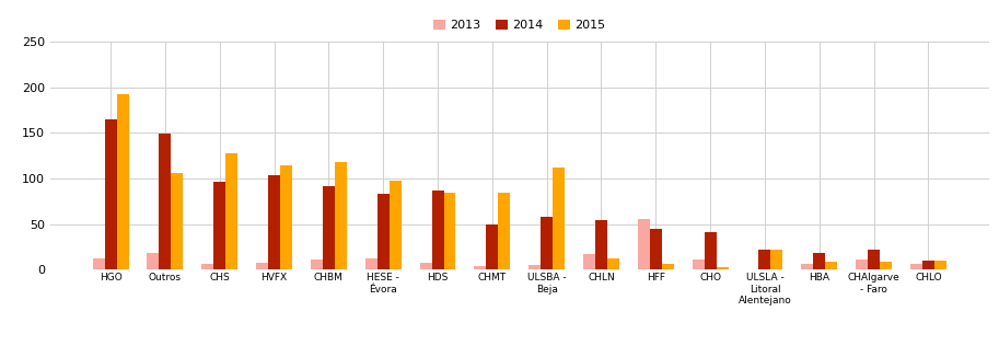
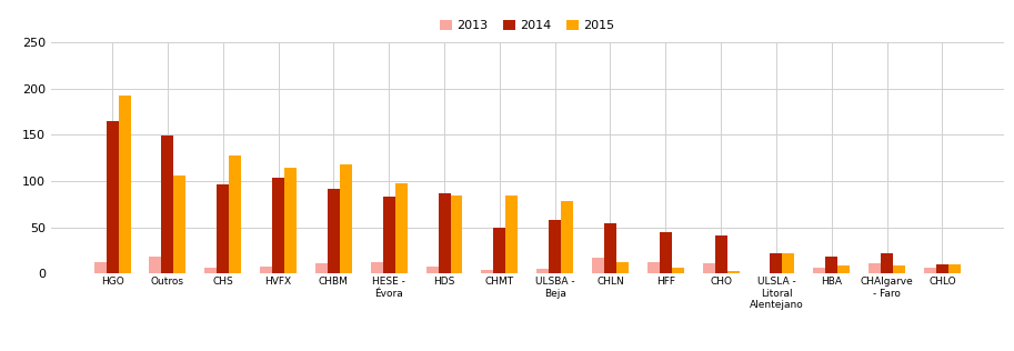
2015/ULSBA - Beja: 112 -> 78
2013/HFF: 56 -> 12
